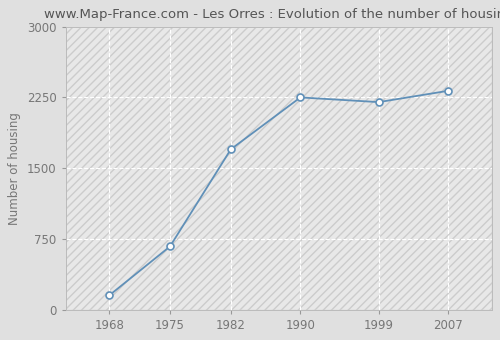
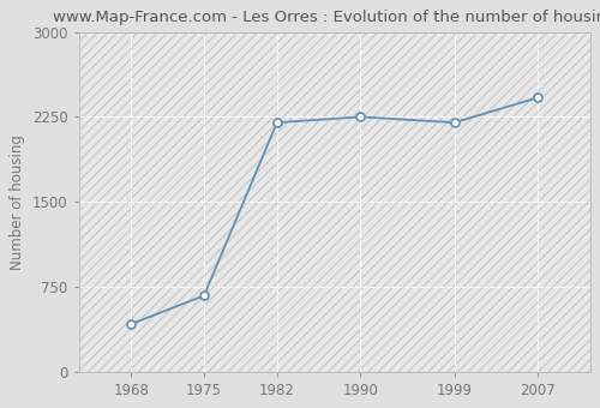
1968: 150 -> 420
1982: 1700 -> 2200
2007: 2320 -> 2420
